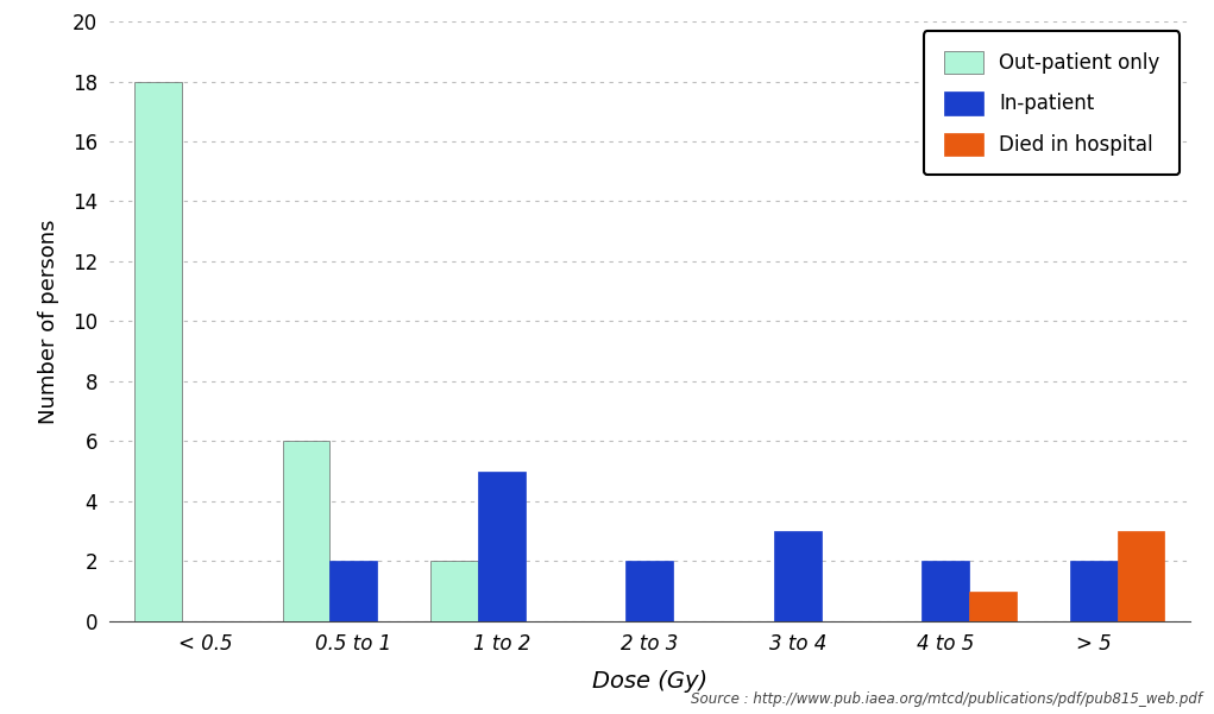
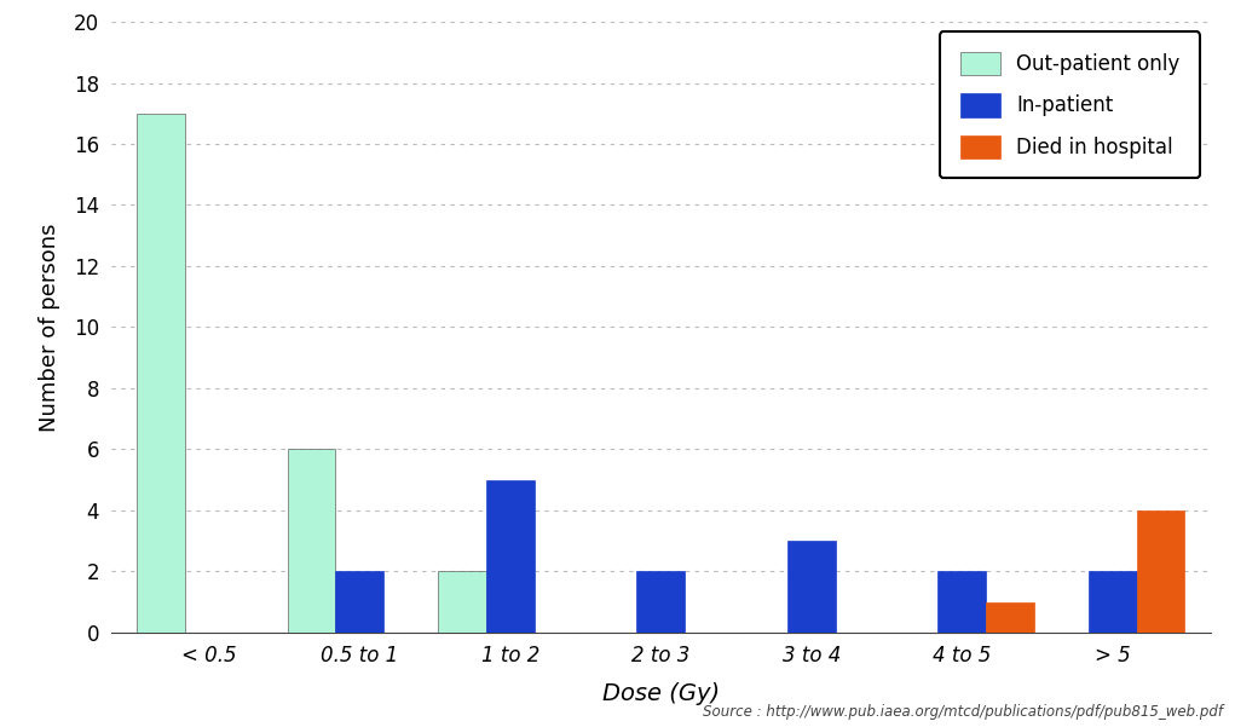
Out-patient only/< 0.5: 18 -> 17
Died in hospital/> 5: 3 -> 4
